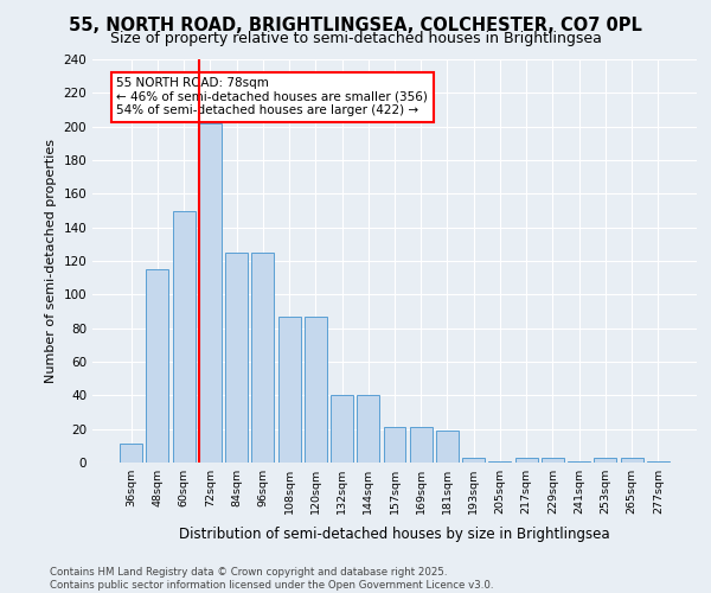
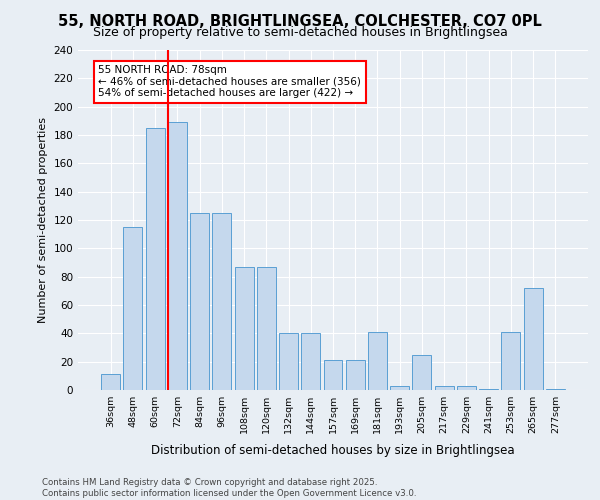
60sqm: 150 -> 185
72sqm: 202 -> 189
181sqm: 19 -> 41
205sqm: 1 -> 25
253sqm: 3 -> 41
265sqm: 3 -> 72
